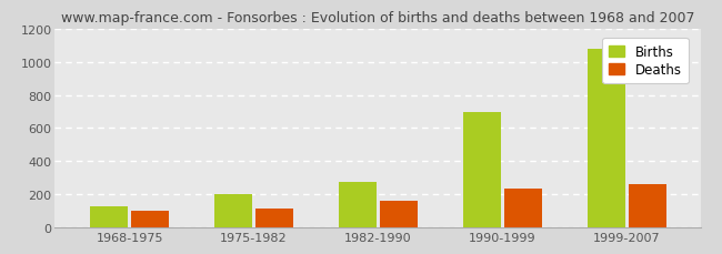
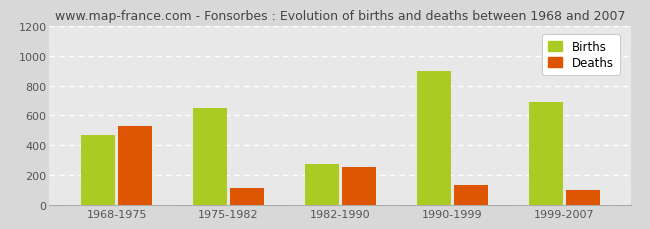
Births/1968-1975: 120 -> 470
Deaths/1968-1975: 100 -> 530
Births/1975-1982: 200 -> 650
Deaths/1982-1990: 160 -> 250
Births/1990-1999: 700 -> 900
Deaths/1990-1999: 230 -> 130
Births/1999-2007: 1080 -> 690
Deaths/1999-2007: 260 -> 100
